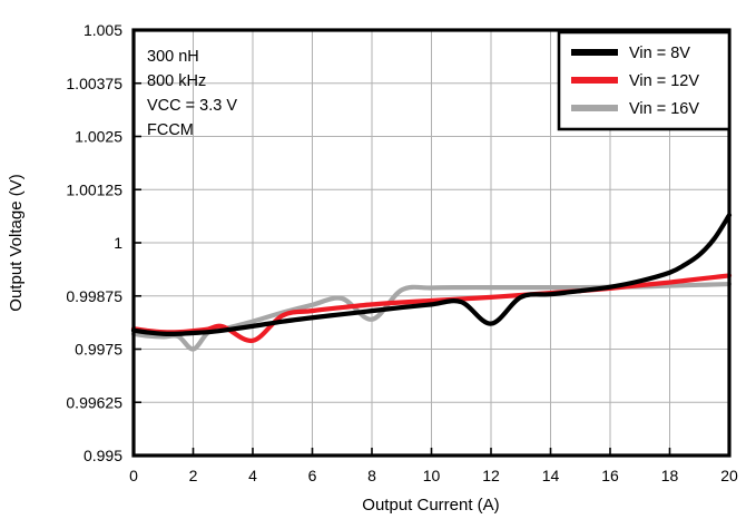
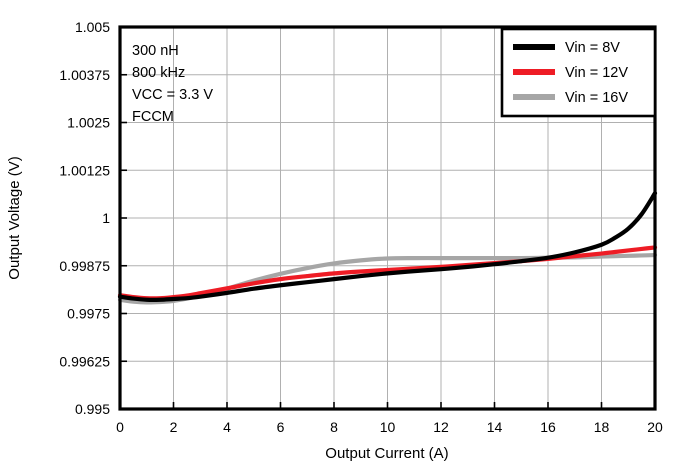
Vin = 16V/2: 0.9975 -> 0.9978
Vin = 12V/4: 0.9977 -> 0.9982
Vin = 16V/8: 0.9982 -> 0.9988
Vin = 8V/12: 0.9981 -> 0.9987
